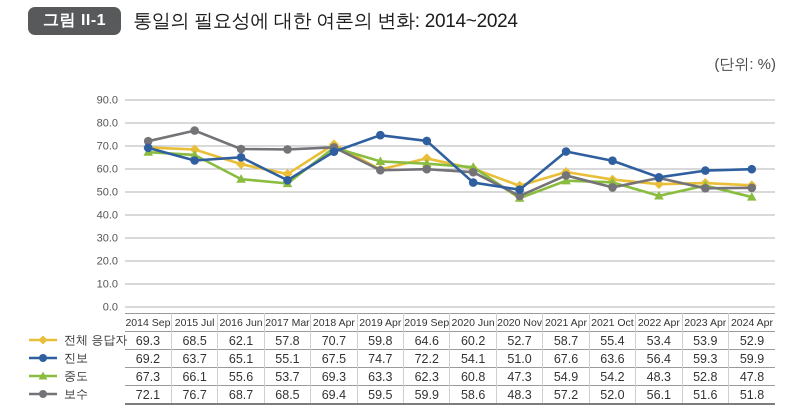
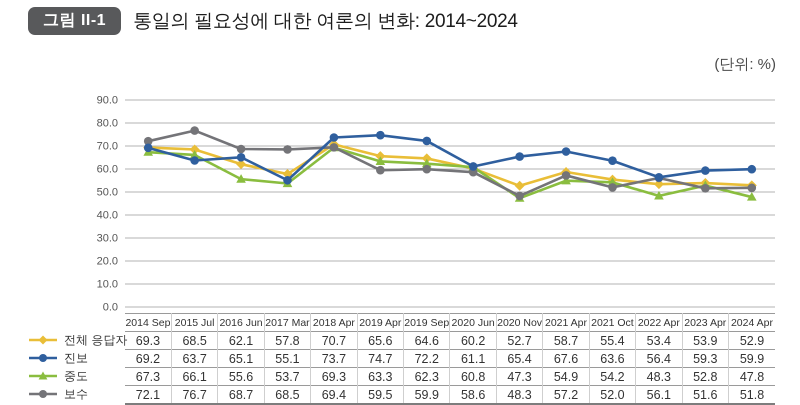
진보/2018 Apr: 67.5 -> 73.7
전체 응답자/2019 Apr: 59.8 -> 65.6
진보/2020 Jun: 54.1 -> 61.1
진보/2020 Nov: 51.0 -> 65.4
